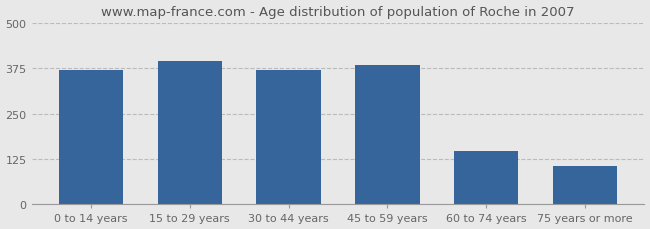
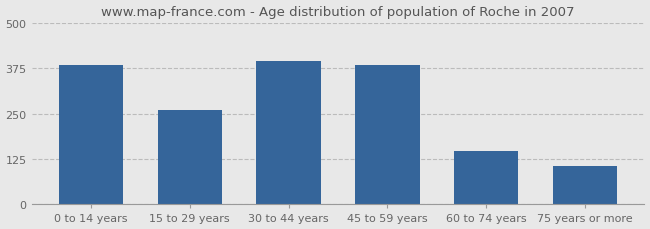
0 to 14 years: 370 -> 385
15 to 29 years: 395 -> 260
30 to 44 years: 370 -> 395
